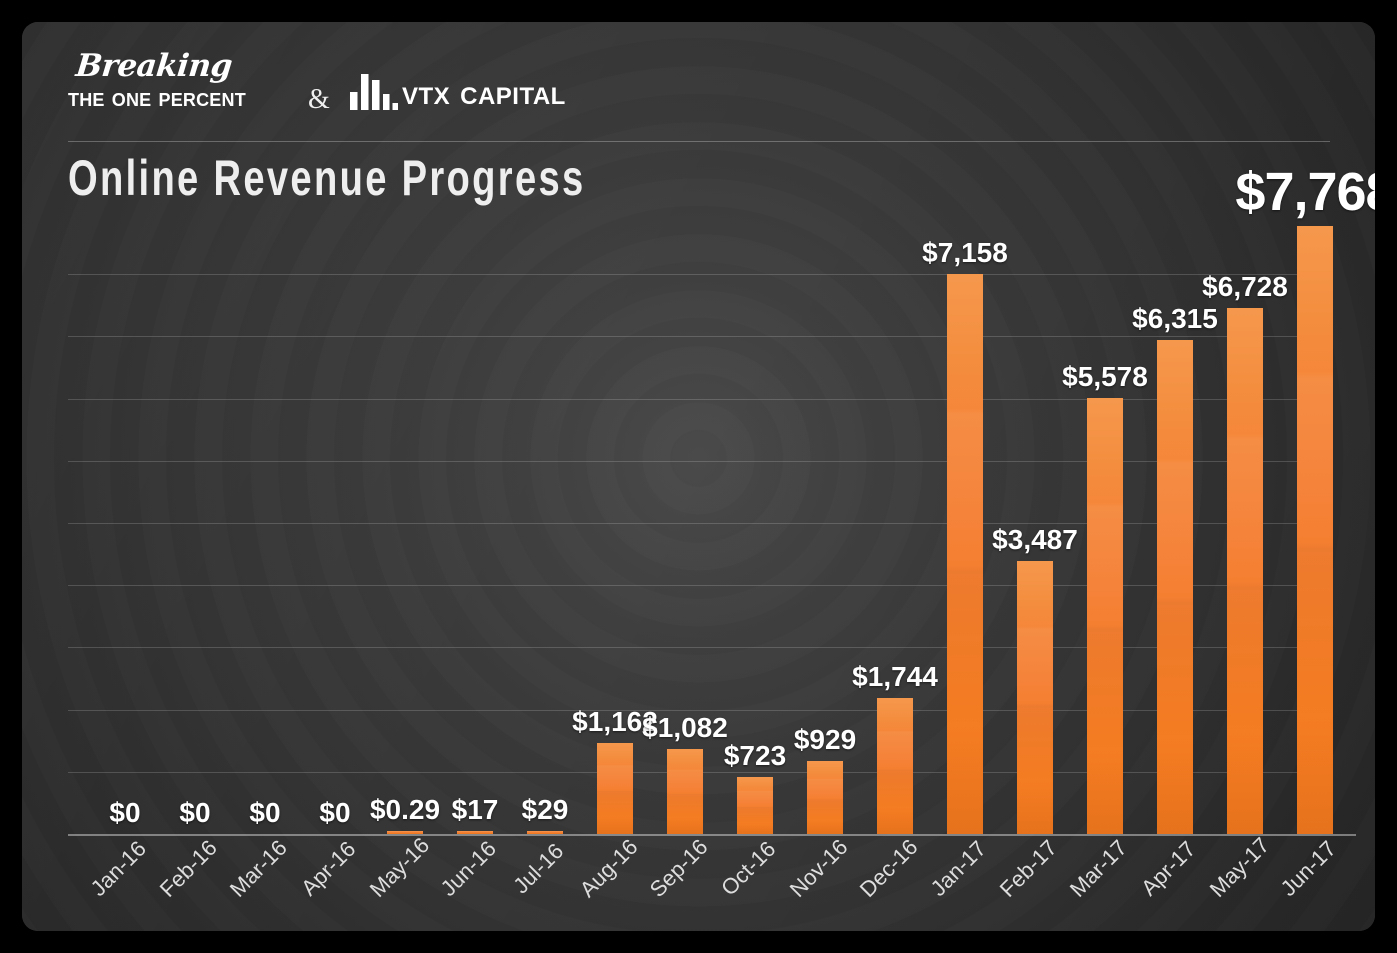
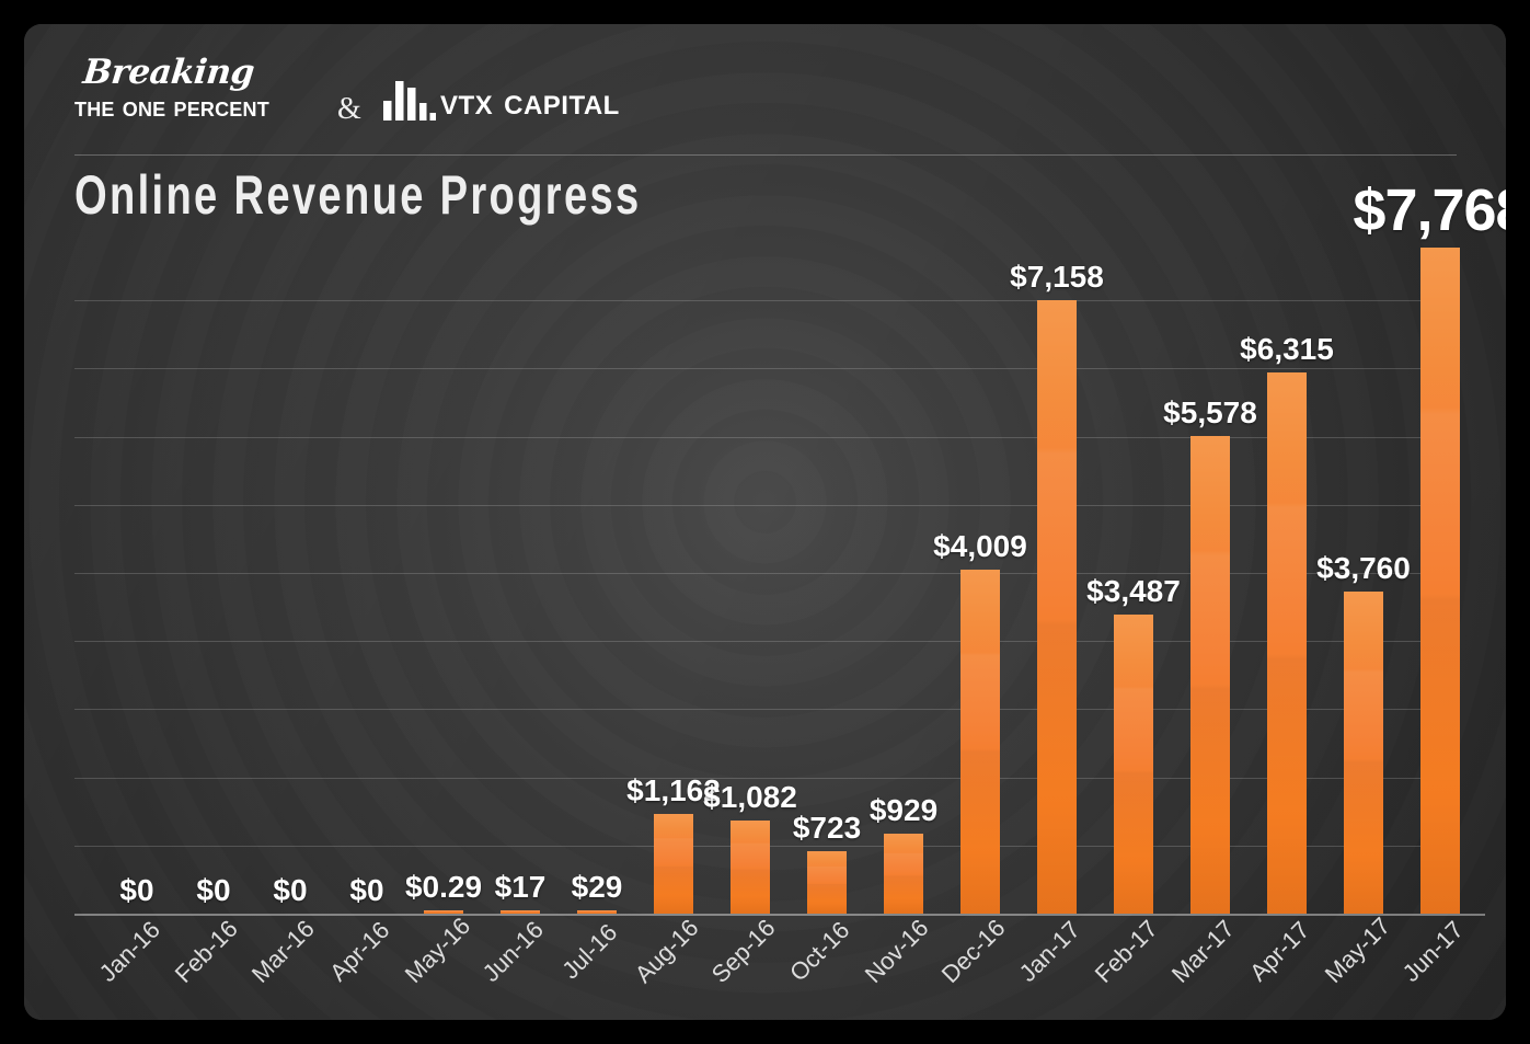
Dec-16: $1,744 -> $4,009
May-17: $6,728 -> $3,760
